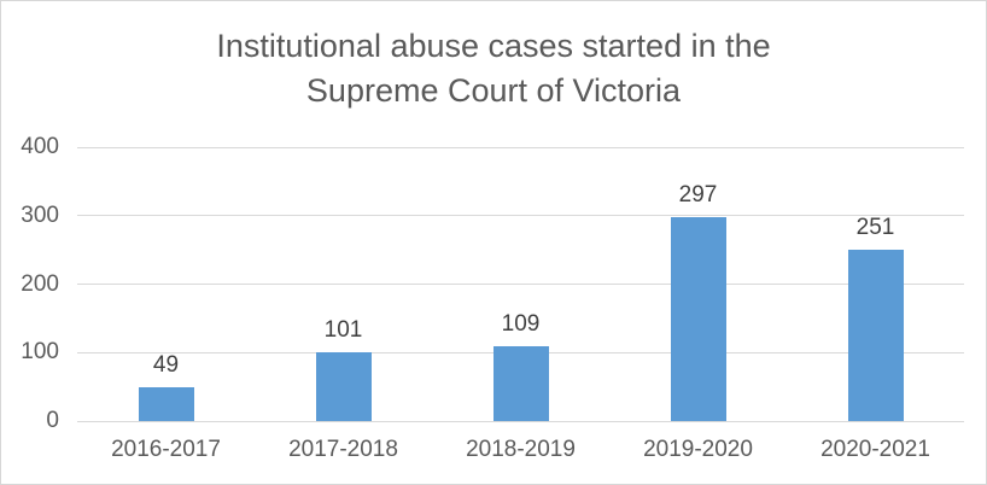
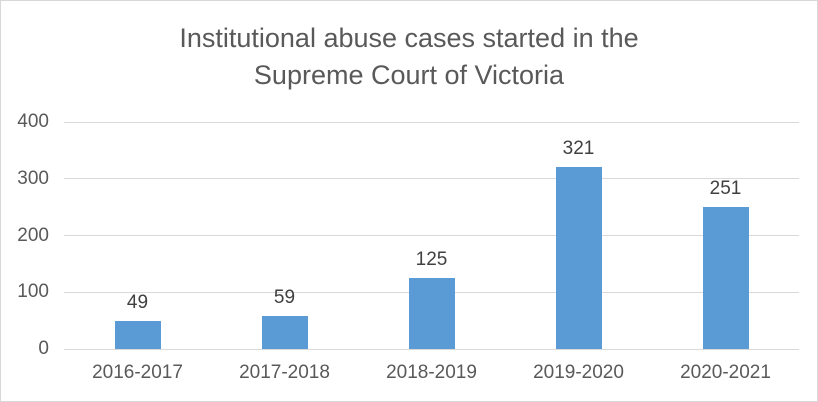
2017-2018: 101 -> 59
2018-2019: 109 -> 125
2019-2020: 297 -> 321
